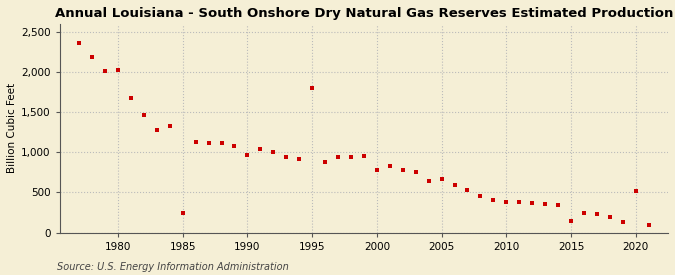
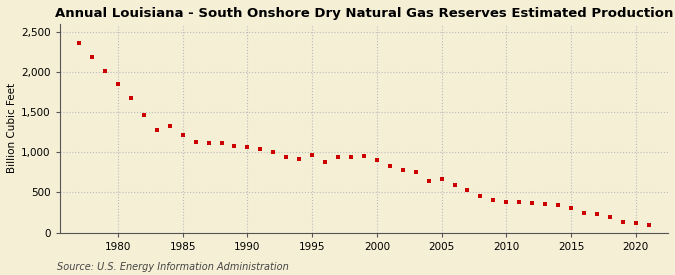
1980: 2,020 -> 1,860
1985: 240 -> 1,220
1990: 960 -> 1,060
1995: 1,800 -> 960
2000: 780 -> 910
2015: 140 -> 310
2020: 520 -> 120
